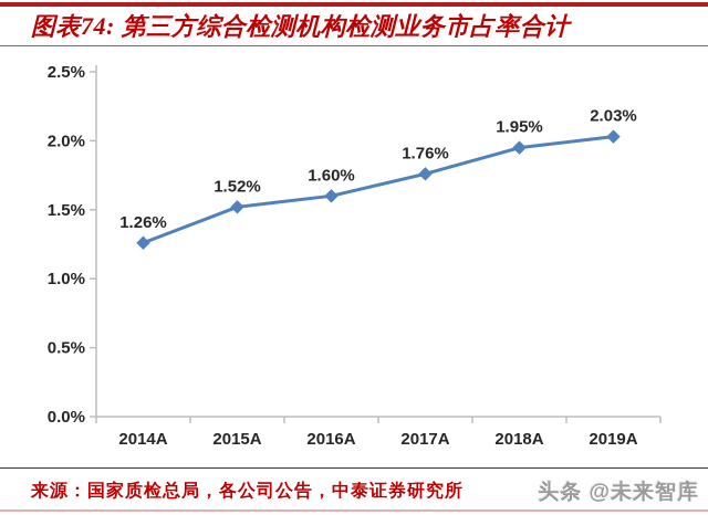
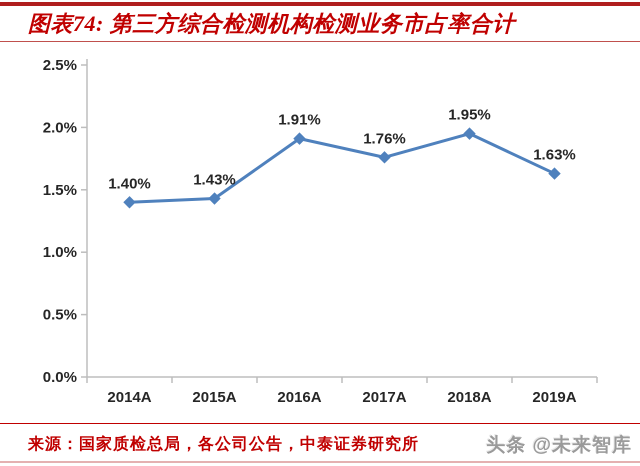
2014A: 1.26% -> 1.40%
2015A: 1.52% -> 1.43%
2016A: 1.60% -> 1.91%
2019A: 2.03% -> 1.63%
